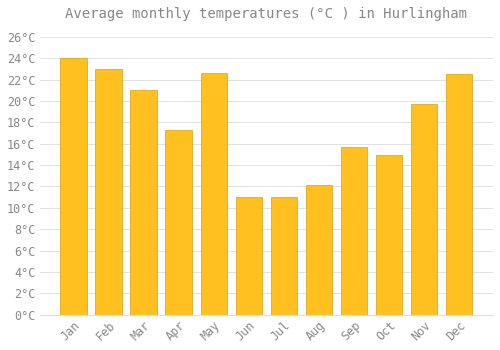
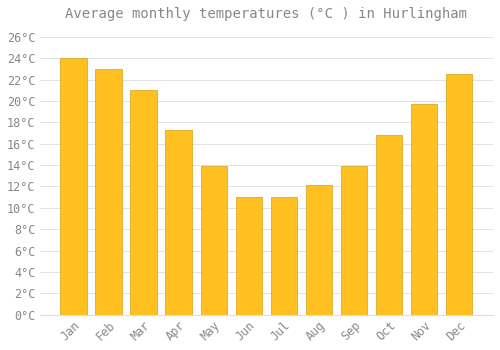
May: 22.6°C -> 13.9°C
Sep: 15.7°C -> 13.9°C
Oct: 14.9°C -> 16.8°C
